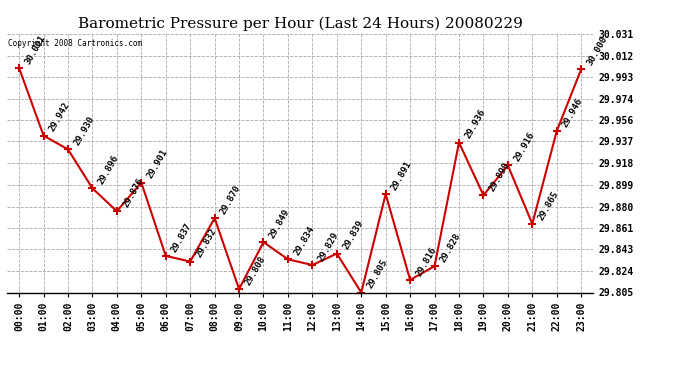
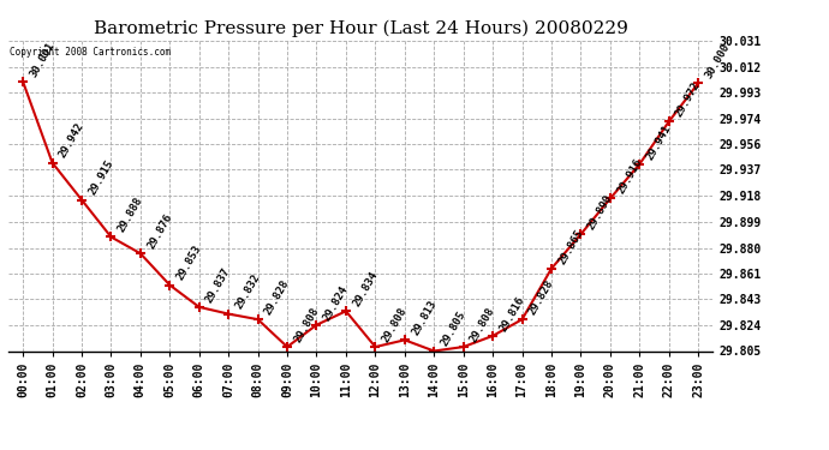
02:00: 29.930 -> 29.915
03:00: 29.896 -> 29.888
05:00: 29.901 -> 29.853
08:00: 29.870 -> 29.828
10:00: 29.849 -> 29.824
12:00: 29.829 -> 29.808
13:00: 29.839 -> 29.813
15:00: 29.891 -> 29.808
18:00: 29.936 -> 29.865
21:00: 29.865 -> 29.941
22:00: 29.946 -> 29.972
